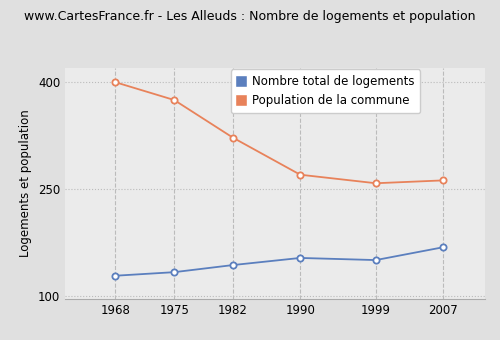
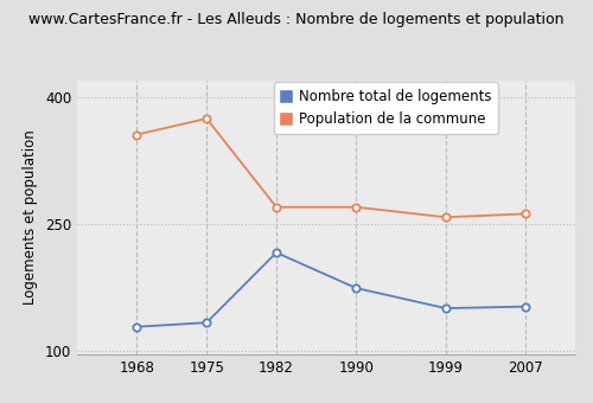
Population de la commune/1968: 400 -> 356
Nombre total de logements/1982: 143 -> 216
Population de la commune/1982: 322 -> 270
Nombre total de logements/1990: 153 -> 174
Nombre total de logements/2007: 168 -> 152
